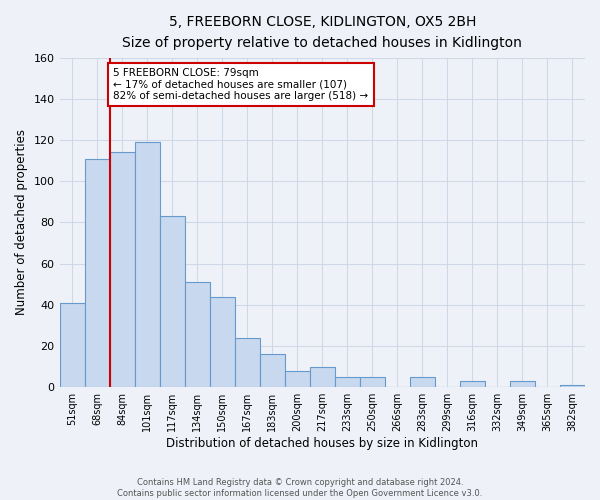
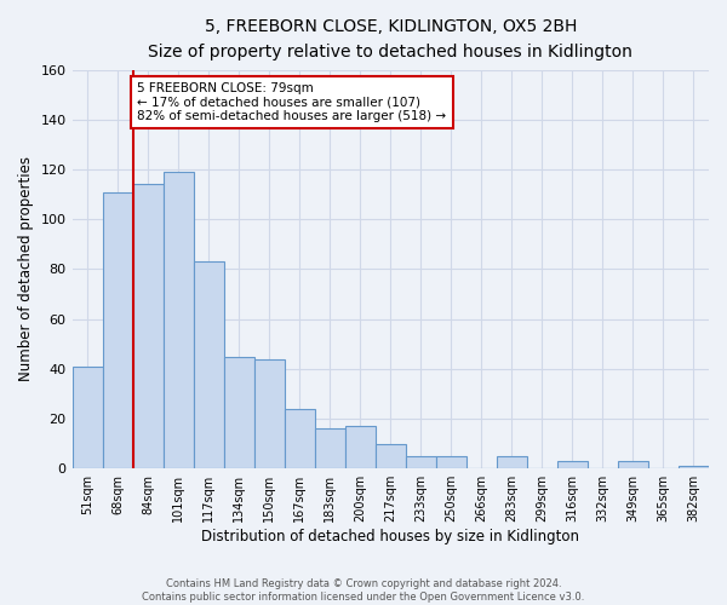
134sqm: 51 -> 45
200sqm: 8 -> 17
